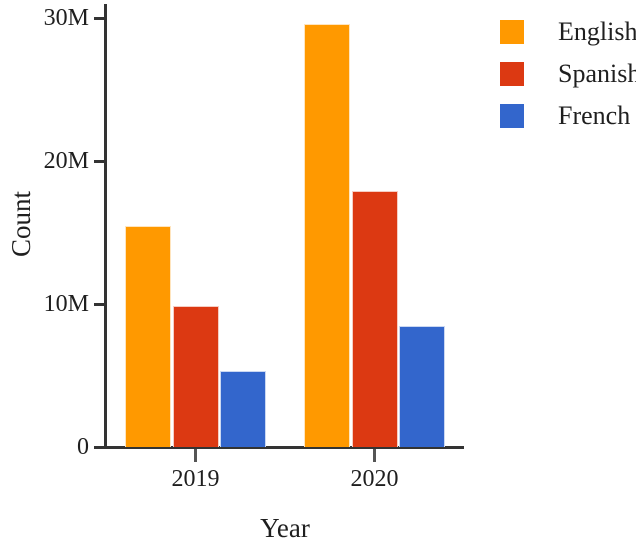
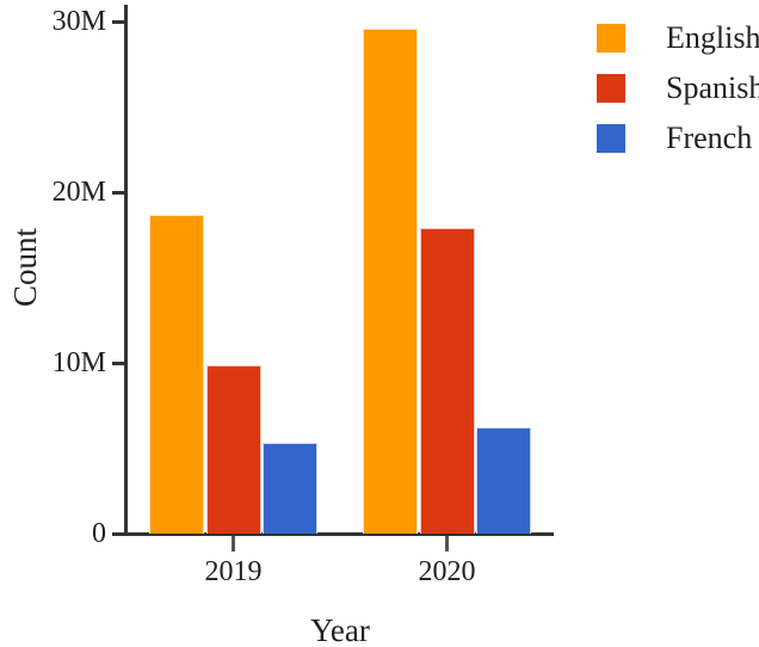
English/2019: 15.5M -> 18.7M
French/2020: 8.5M -> 6.2M
